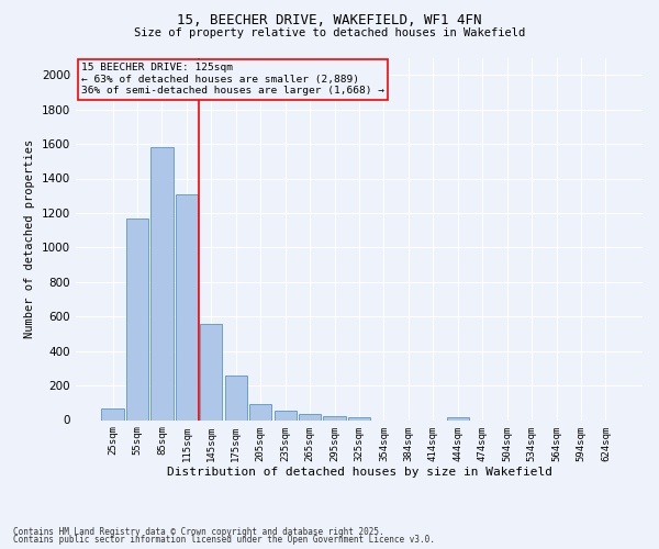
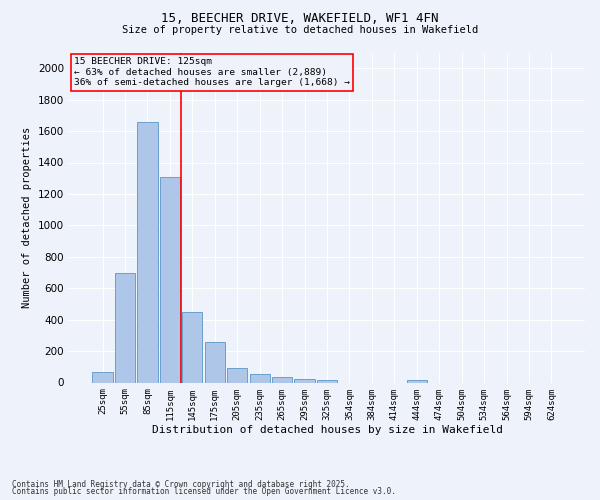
55sqm: 1170 -> 700
85sqm: 1580 -> 1660
145sqm: 560 -> 450
